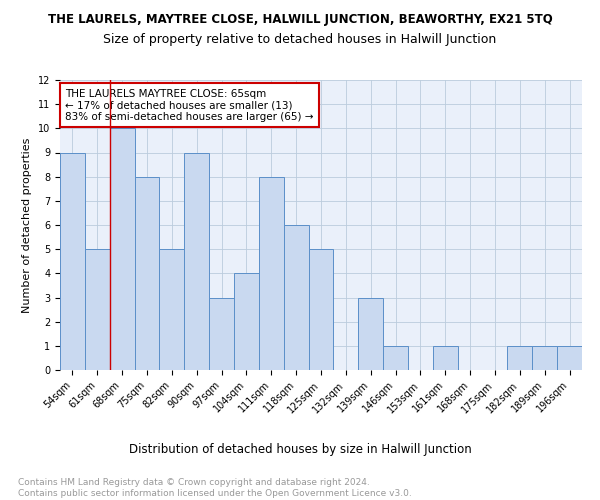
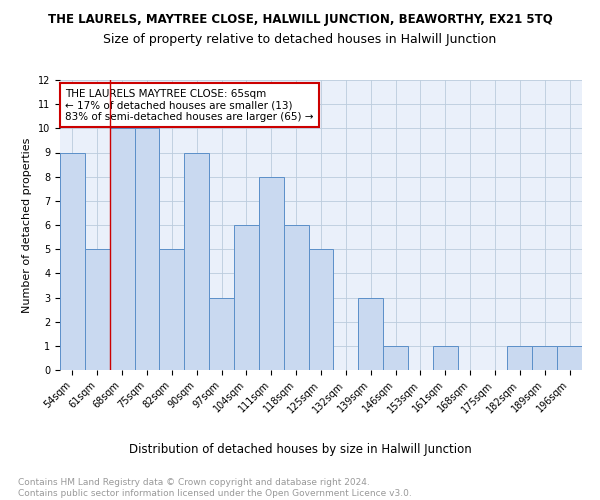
75sqm: 8 -> 10
104sqm: 4 -> 6
